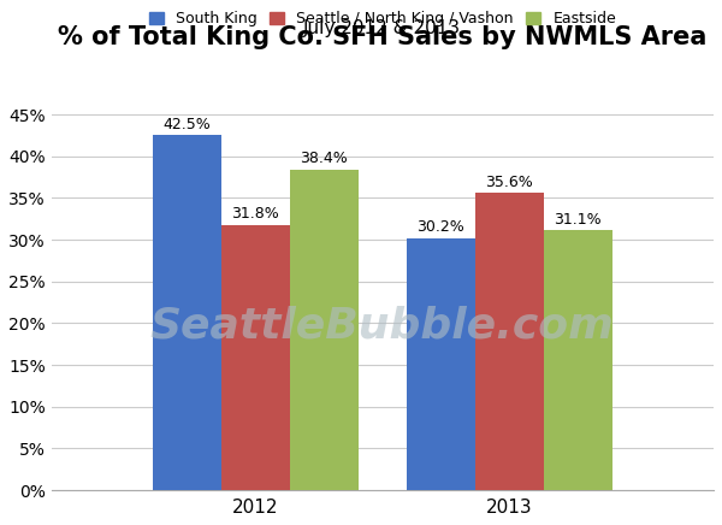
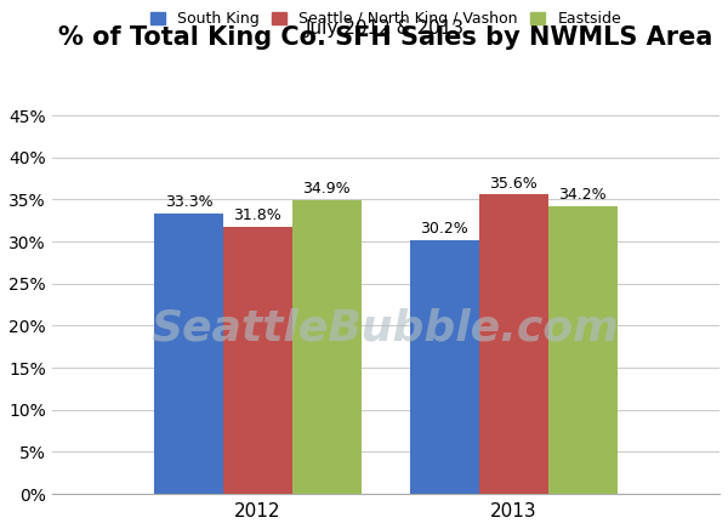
South King/2012: 42.5% -> 33.3%
Eastside/2012: 38.4% -> 34.9%
Eastside/2013: 31.1% -> 34.2%
